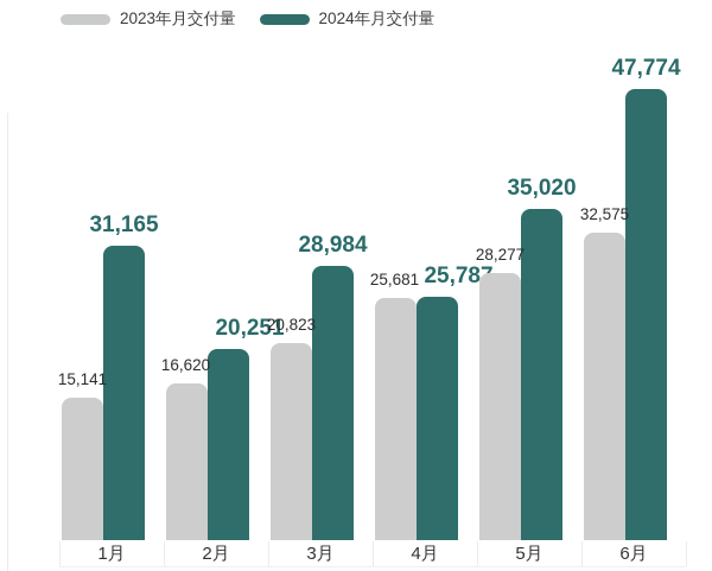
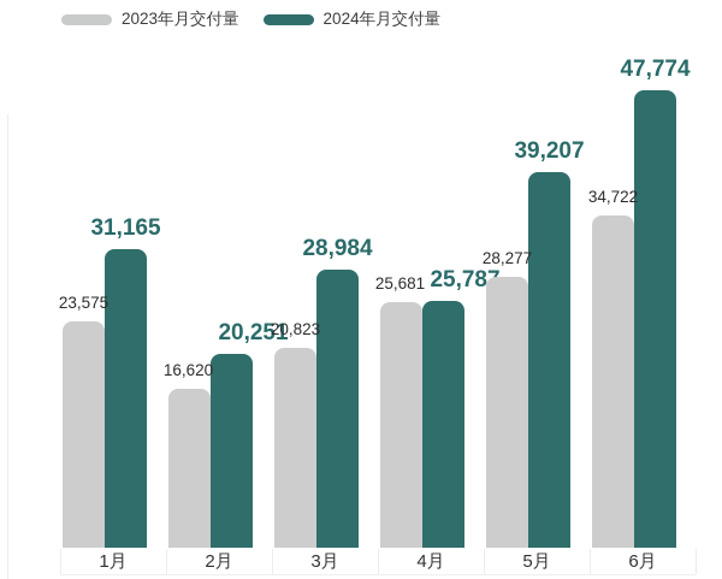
2023年月交付量/1月: 15,141 -> 23,575
2024年月交付量/5月: 35,020 -> 39,207
2023年月交付量/6月: 32,575 -> 34,722
